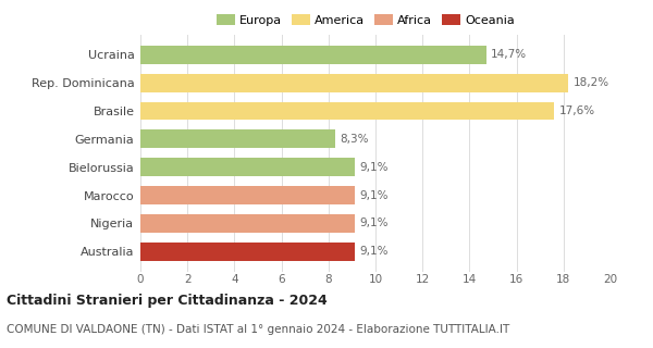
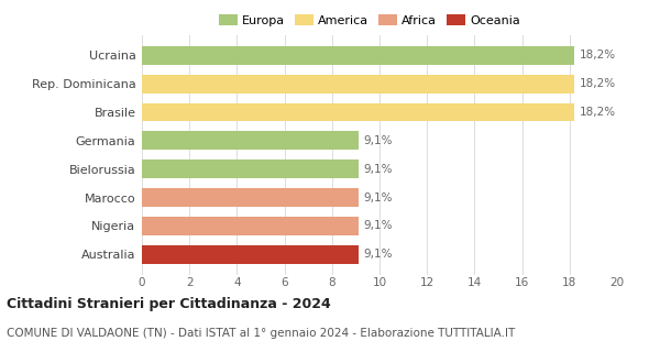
Ucraina: 14,7% -> 18,2%
Brasile: 17,6% -> 18,2%
Germania: 8,3% -> 9,1%
